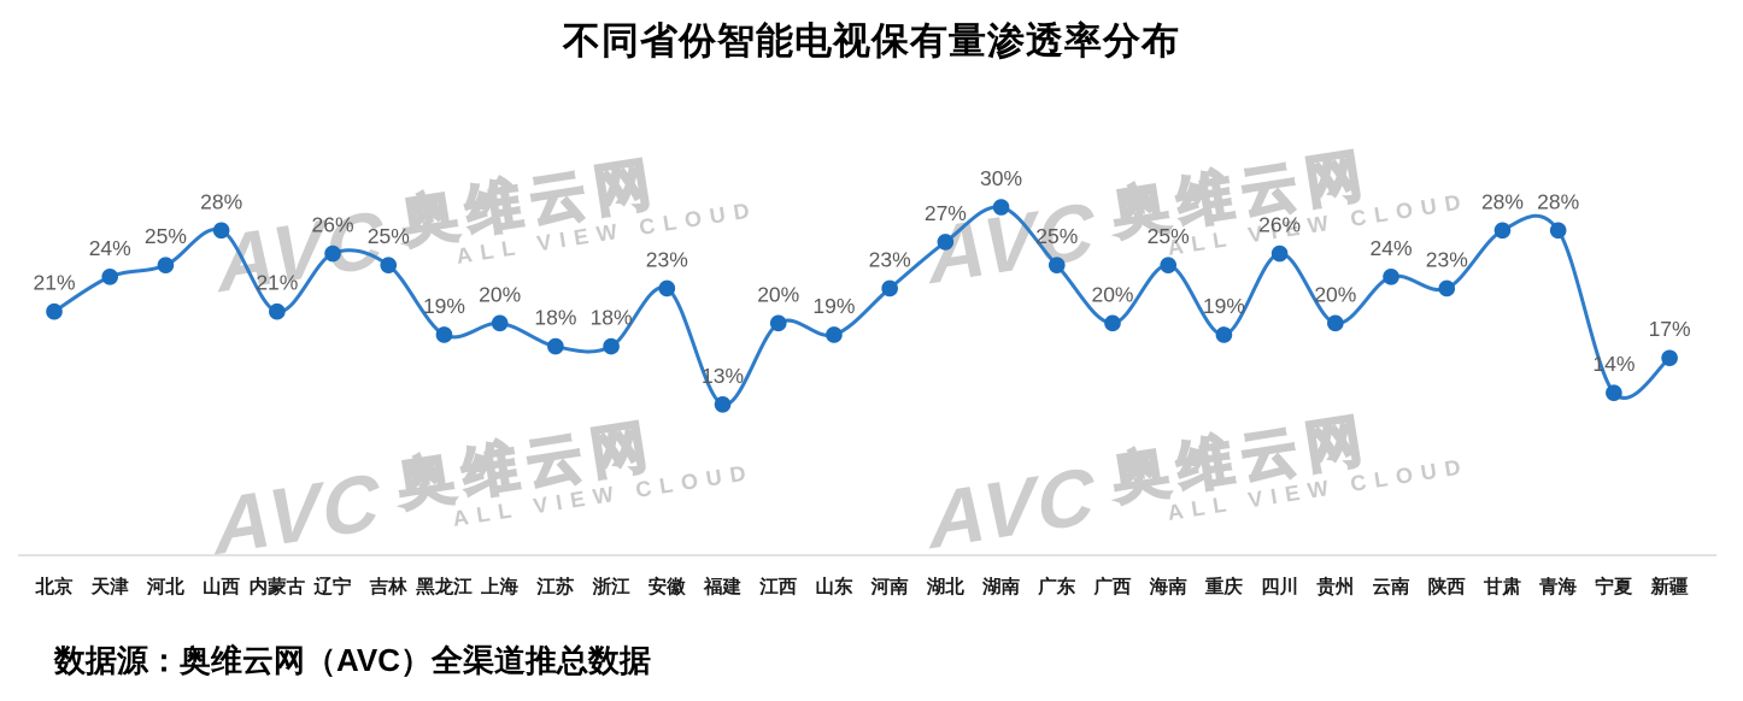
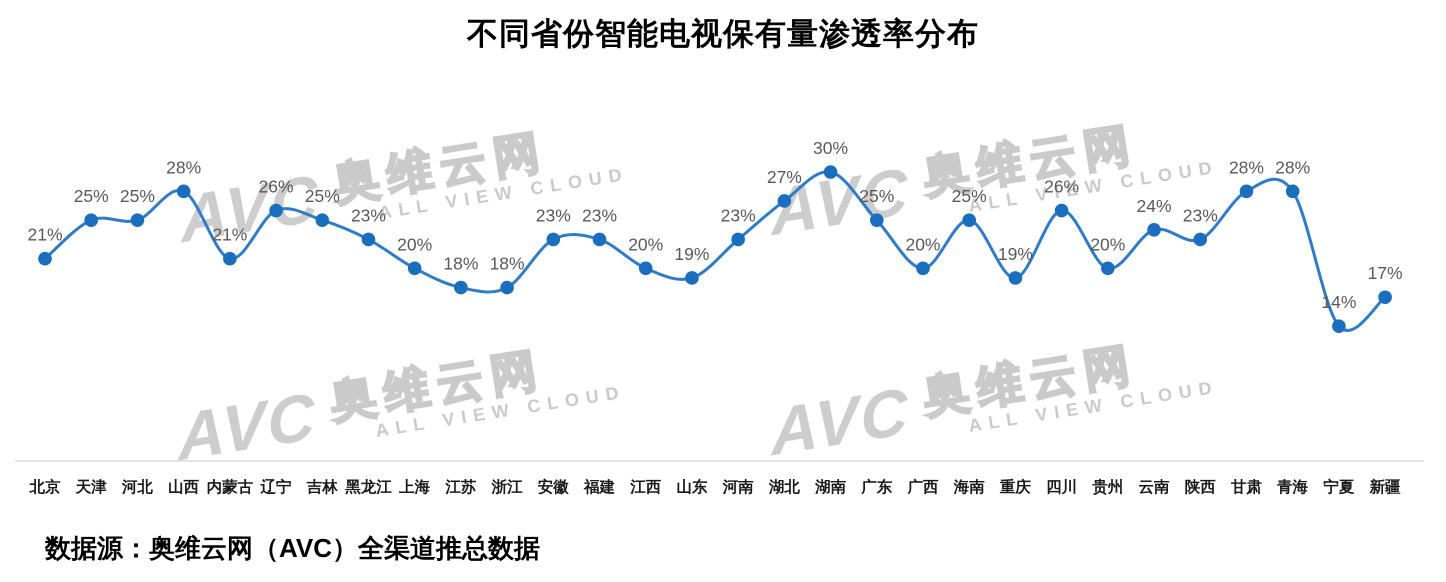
天津: 24% -> 25%
黑龙江: 19% -> 23%
福建: 13% -> 23%
